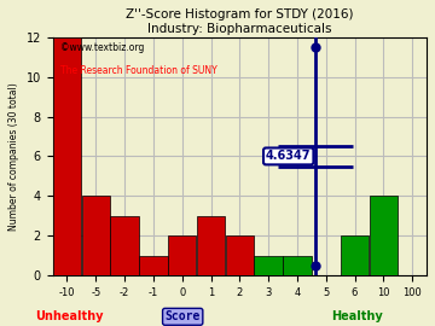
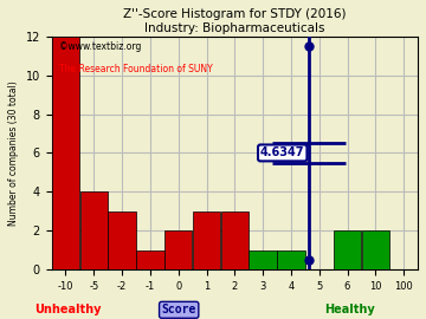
2: 2 -> 3
10: 4 -> 2
